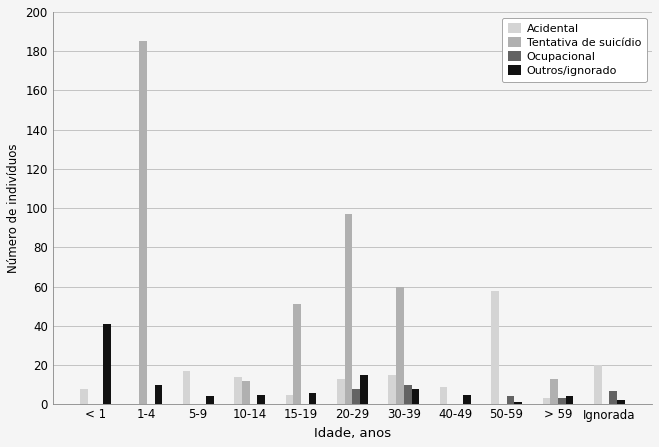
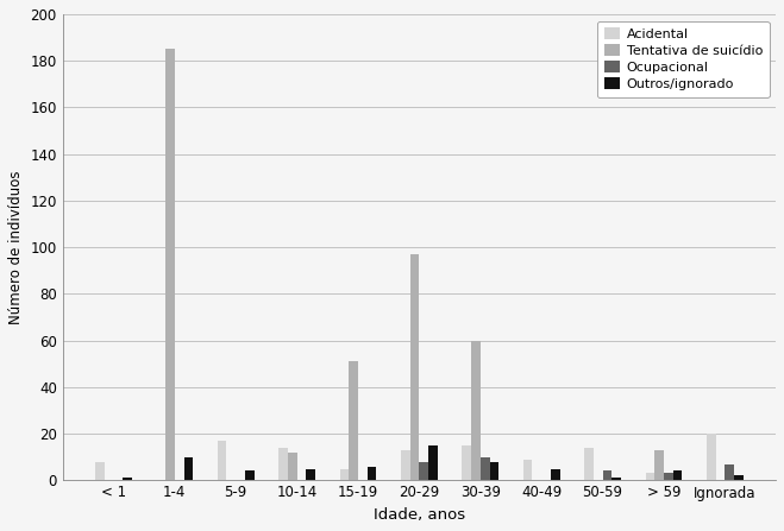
Outros/ignorado/< 1: 41 -> 1
Acidental/50-59: 58 -> 14
